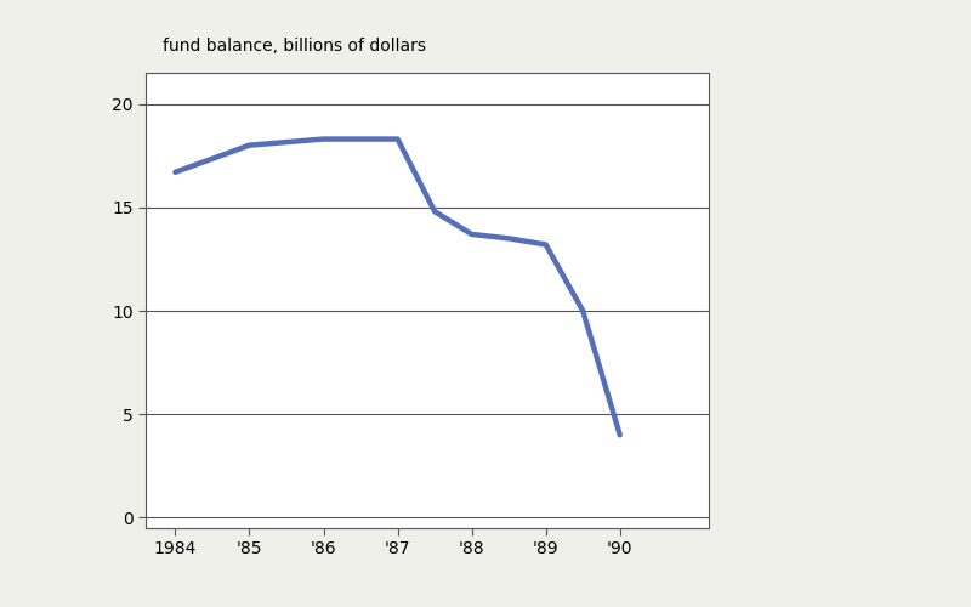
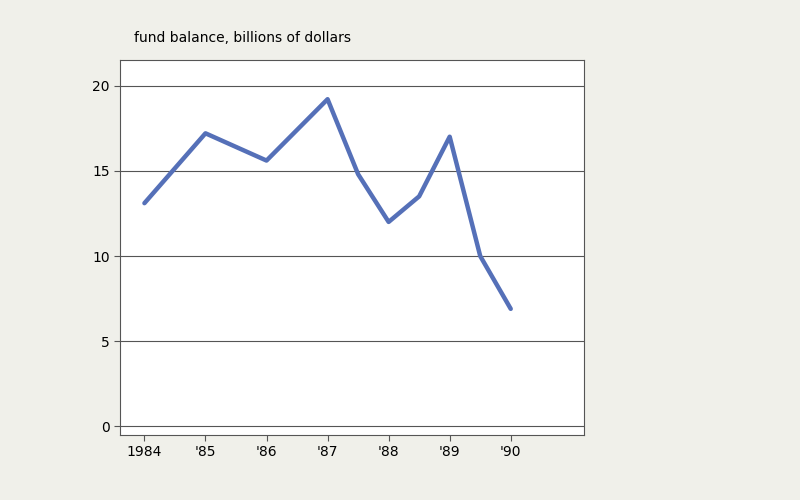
1984: 16.7 -> 13.1
'85: 18.0 -> 17.2
'86: 18.3 -> 15.6
'87: 18.3 -> 19.2
'88: 13.7 -> 12.0
'89: 13.2 -> 17.0
'90: 4.0 -> 6.9
